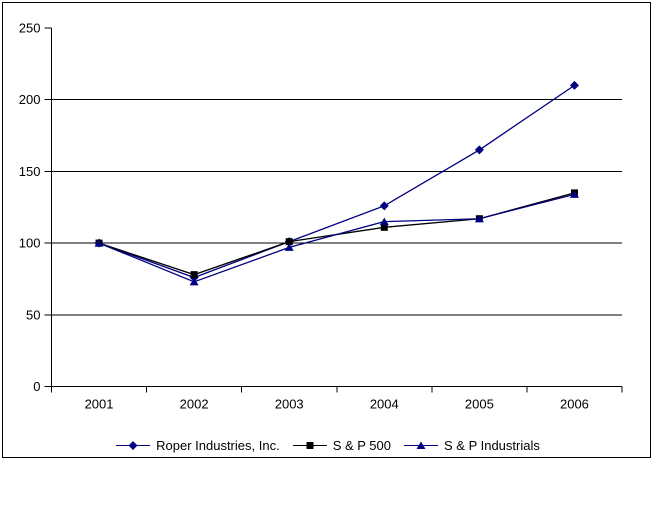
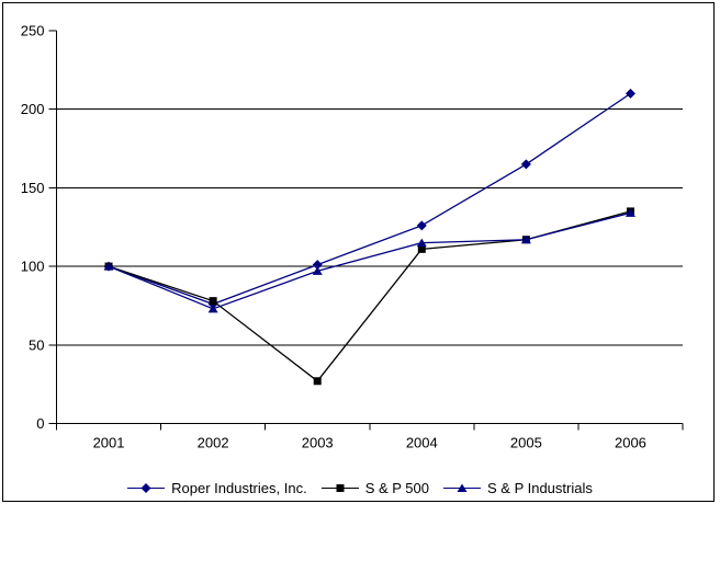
S & P 500/2003: 101 -> 27
